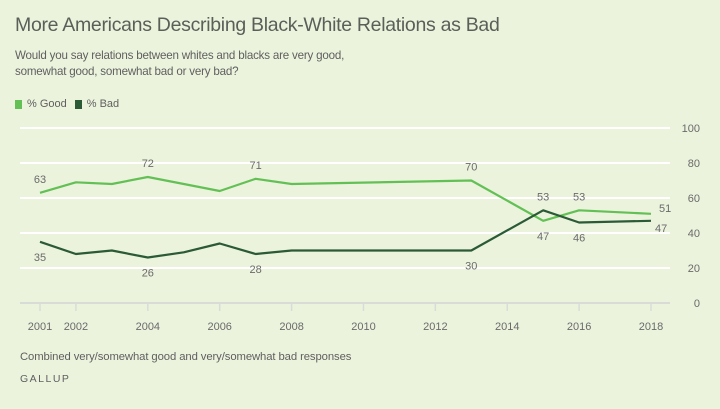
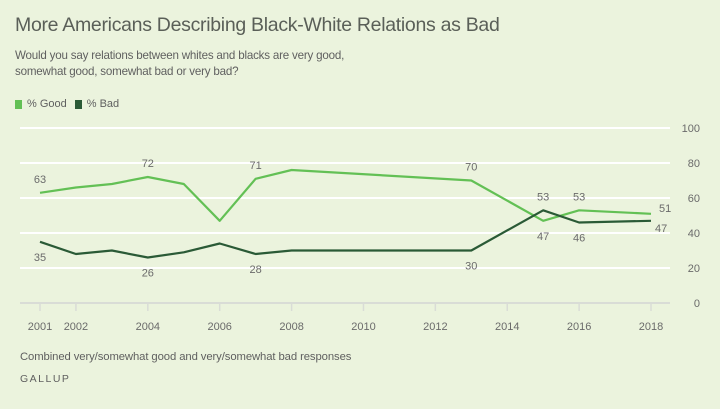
% Good/2002: 69 -> 66
% Good/2006: 64 -> 47
% Good/2008: 68 -> 76
